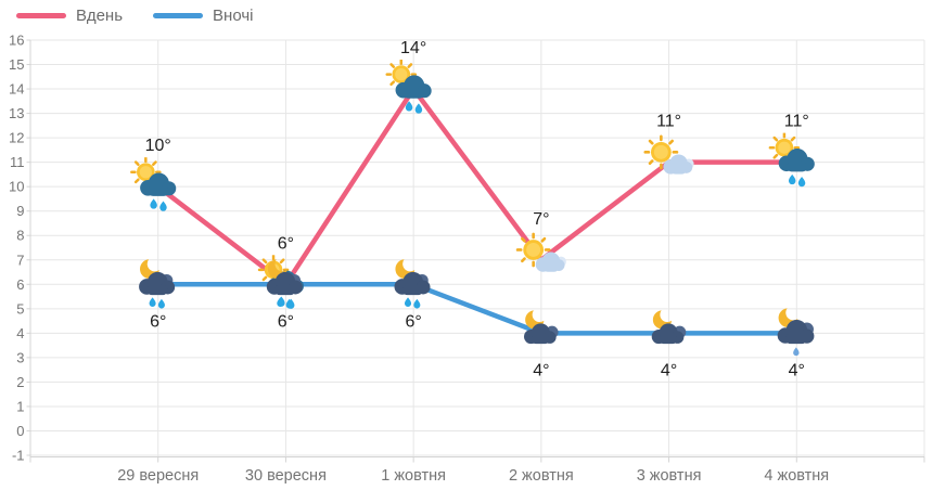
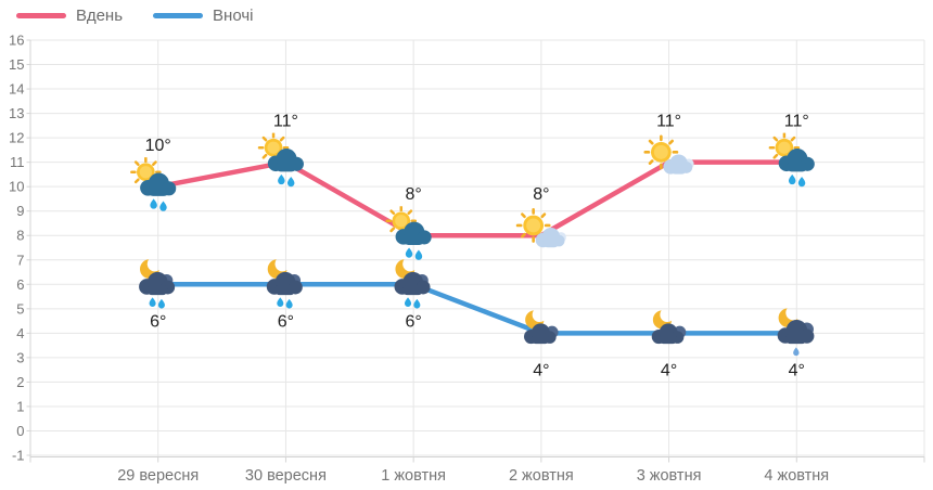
Вдень/30 вересня: 6° -> 11°
Вдень/1 жовтня: 14° -> 8°
Вдень/2 жовтня: 7° -> 8°
